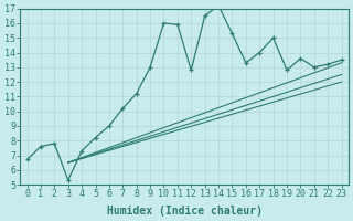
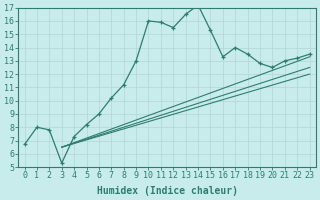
1: 7.6 -> 8.0
12: 12.8 -> 15.5
18: 15.0 -> 13.5
20: 13.6 -> 12.5
